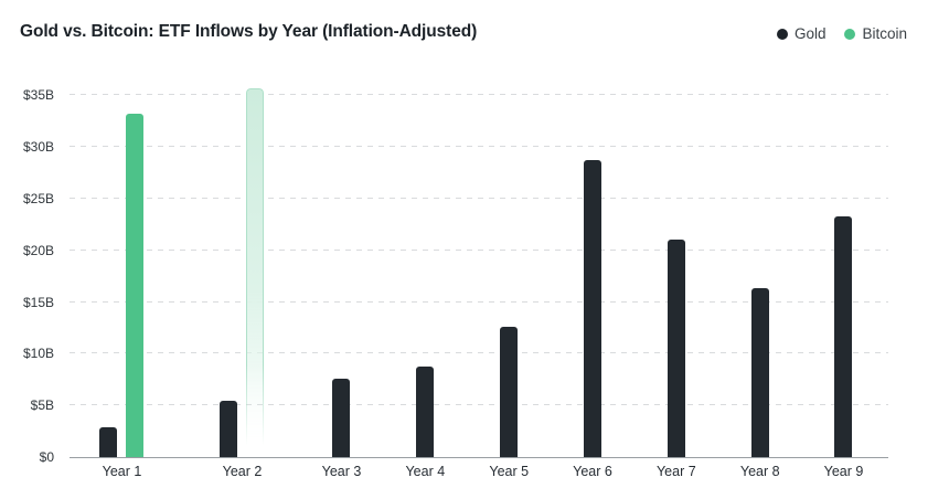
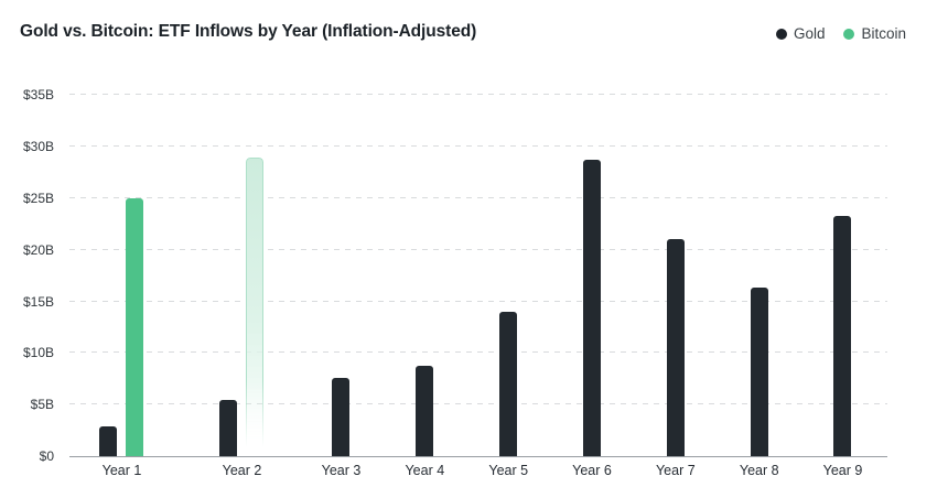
Bitcoin/Year 1: $33B -> $25B
Bitcoin/Year 2: $36B -> $29B
Gold/Year 5: $13B -> $14B
